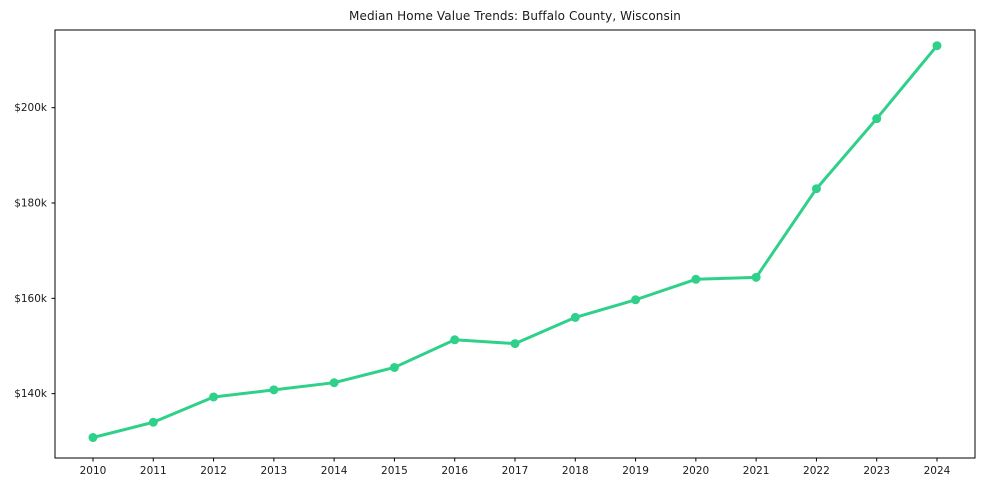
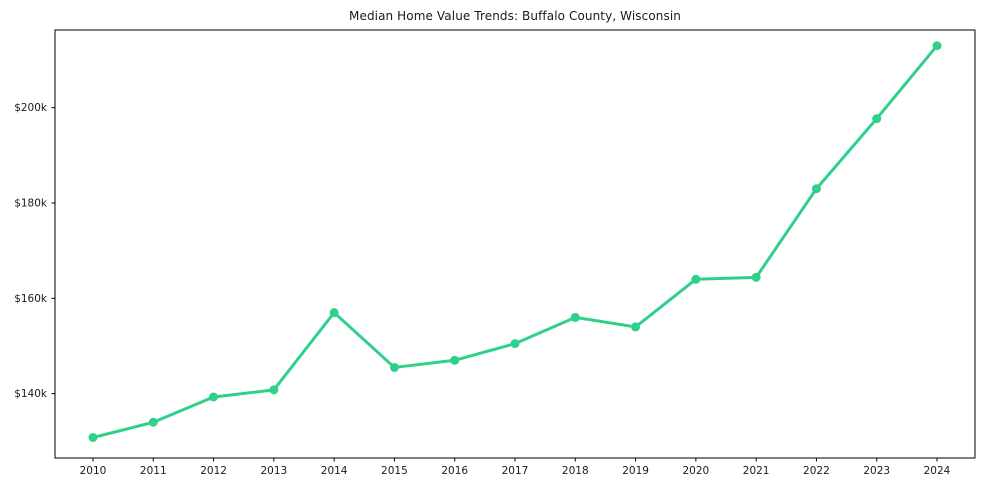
2014: $142k -> $157k
2016: $151k -> $147k
2019: $160k -> $154k
